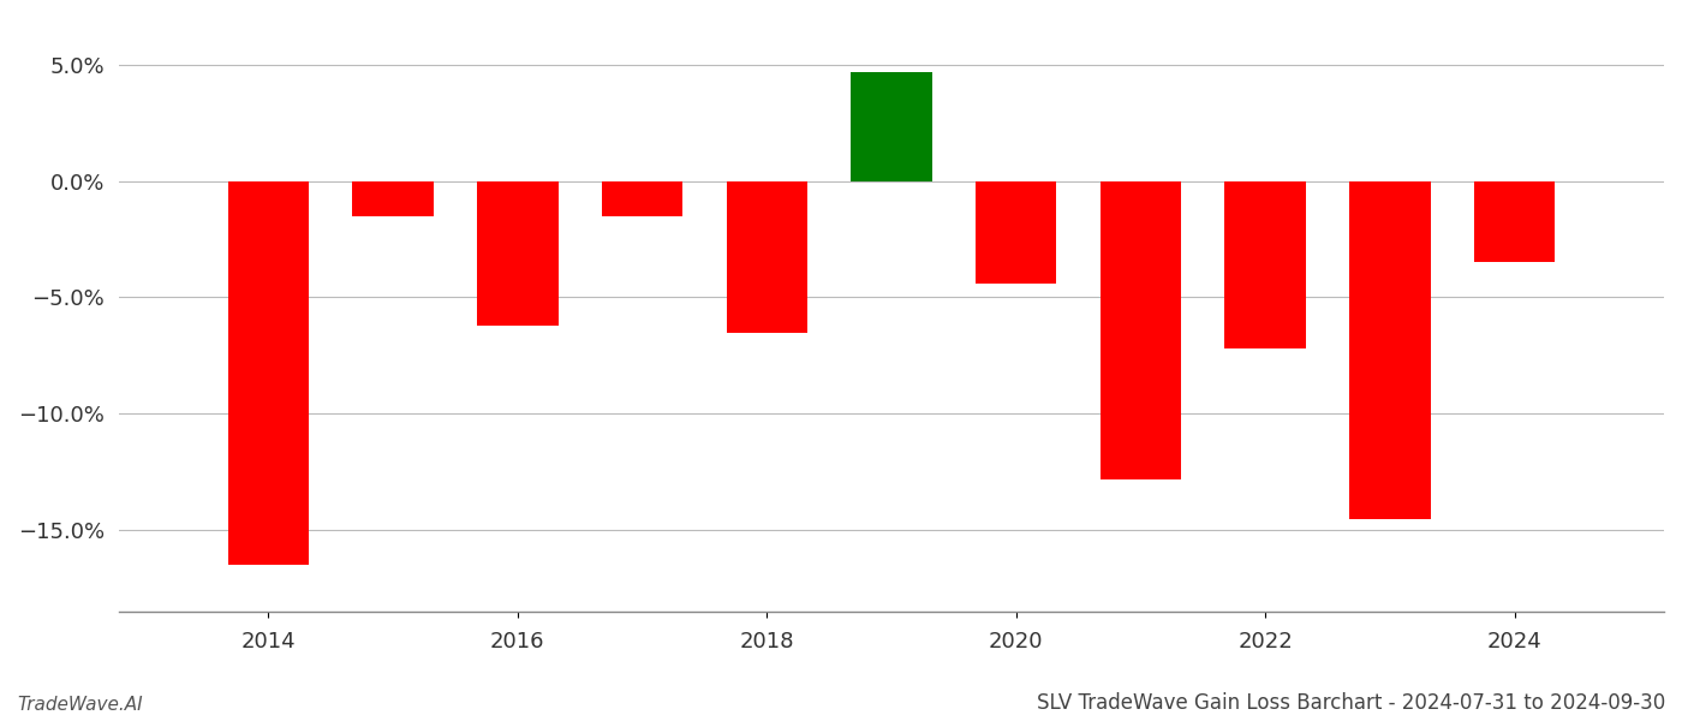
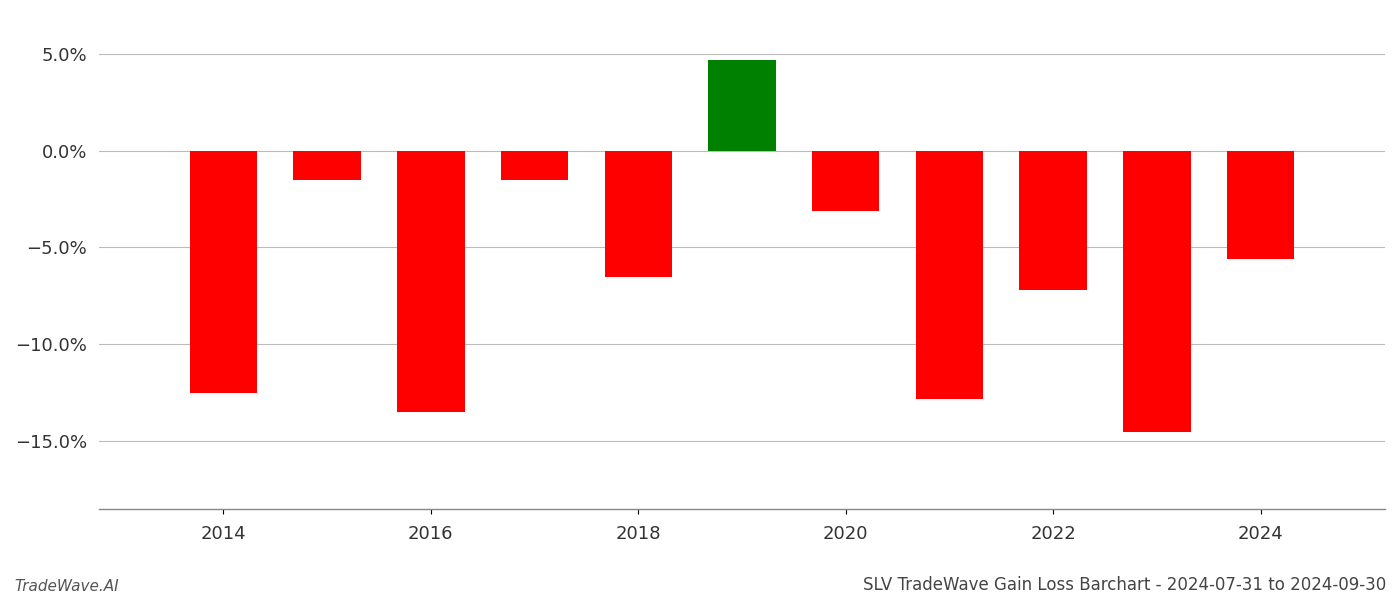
2014: -16.5% -> -12.5%
2016: -6.2% -> -13.5%
2020: -4.4% -> -3.1%
2024: -3.5% -> -5.6%
